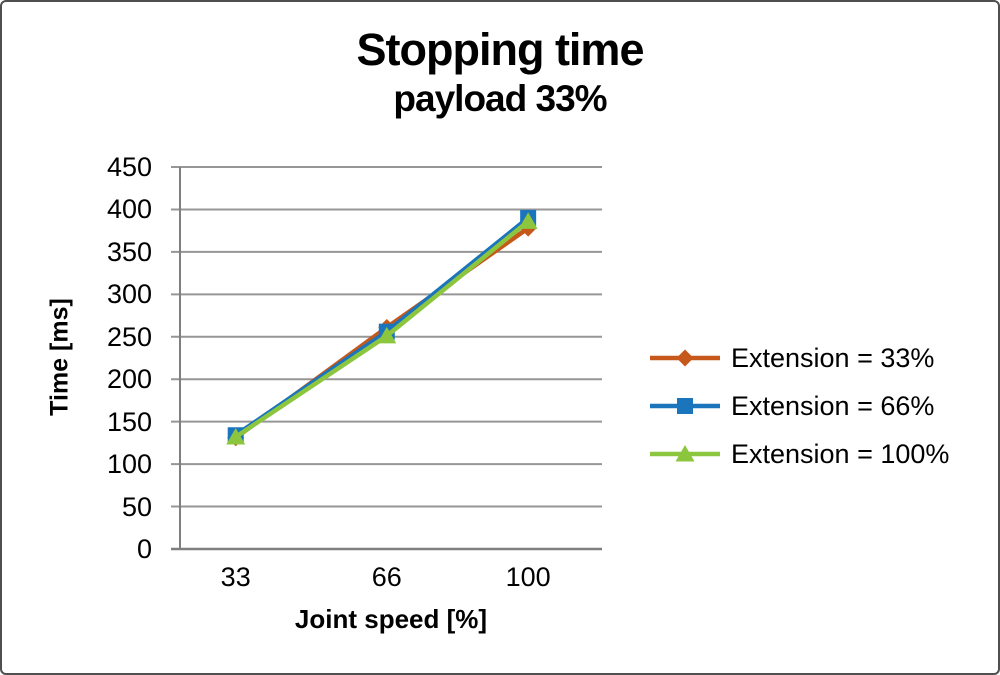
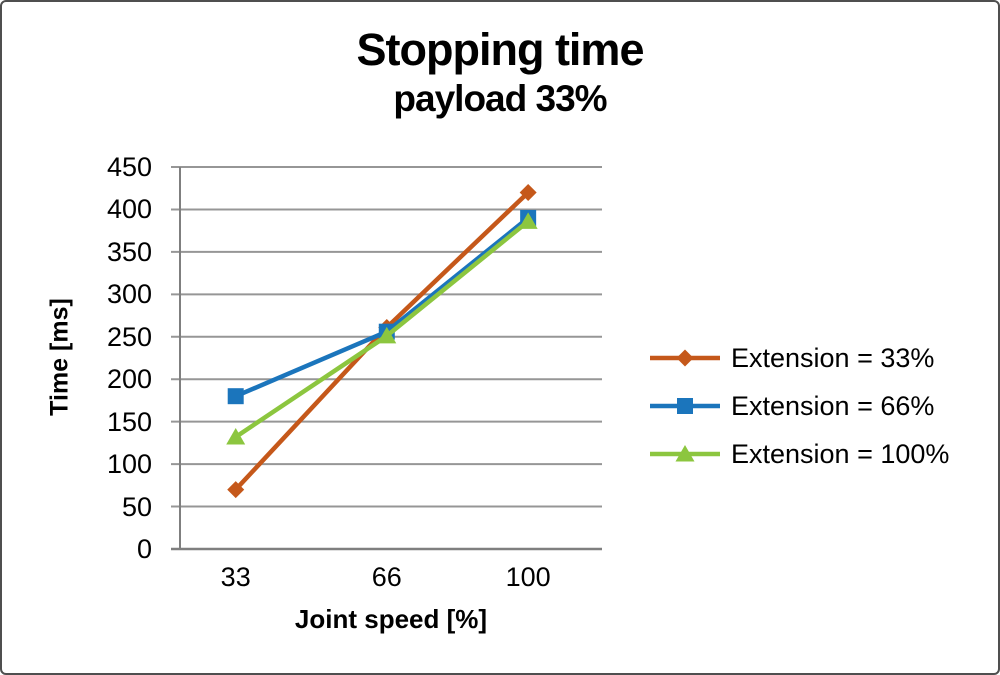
Extension = 33%/33: 130 -> 70
Extension = 66%/33: 130 -> 180
Extension = 33%/100: 380 -> 420
